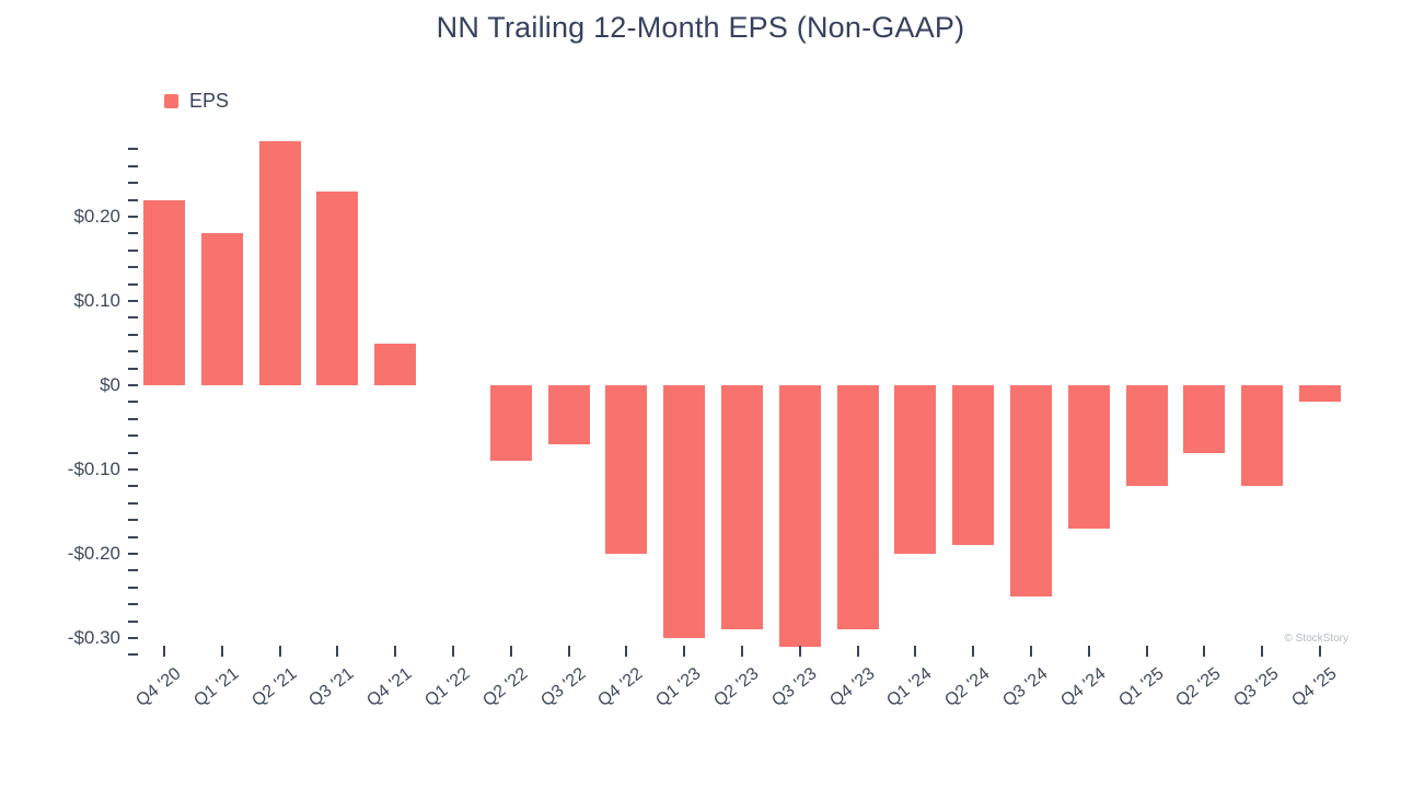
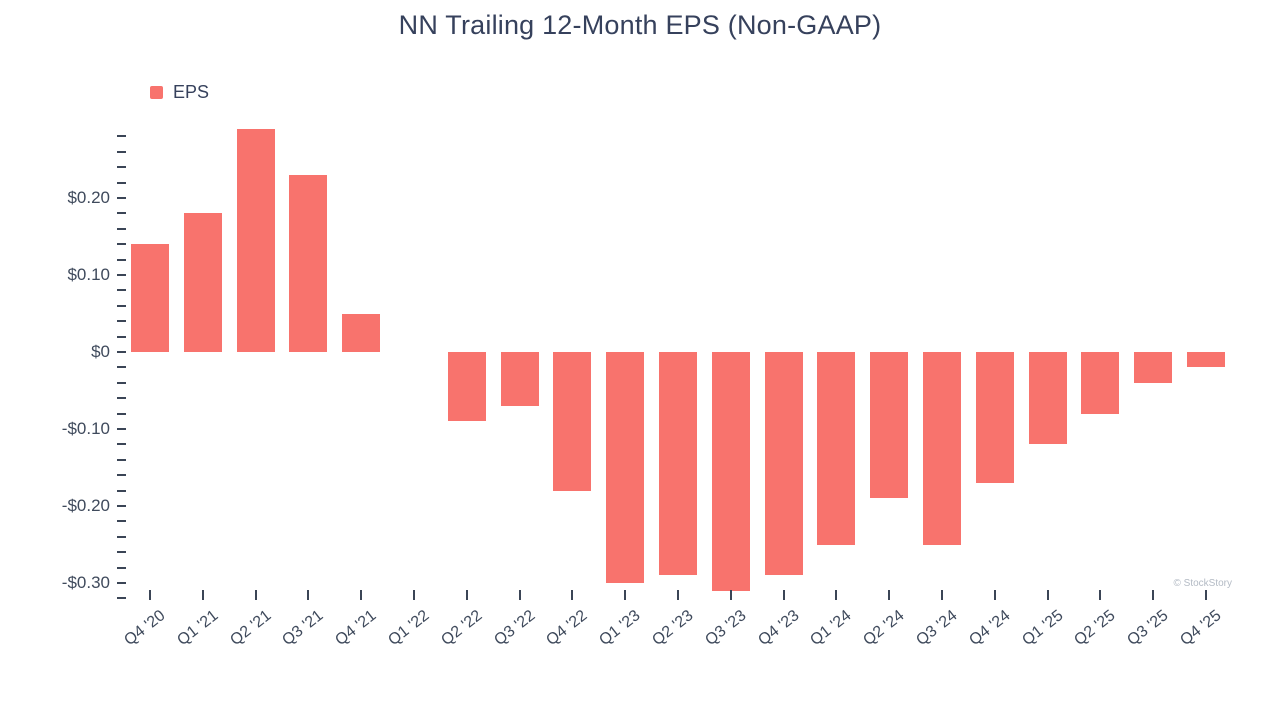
Q4 '20: $0.22 -> $0.14
Q4 '22: -$0.20 -> -$0.18
Q1 '24: -$0.20 -> -$0.25
Q3 '25: -$0.12 -> -$0.04
